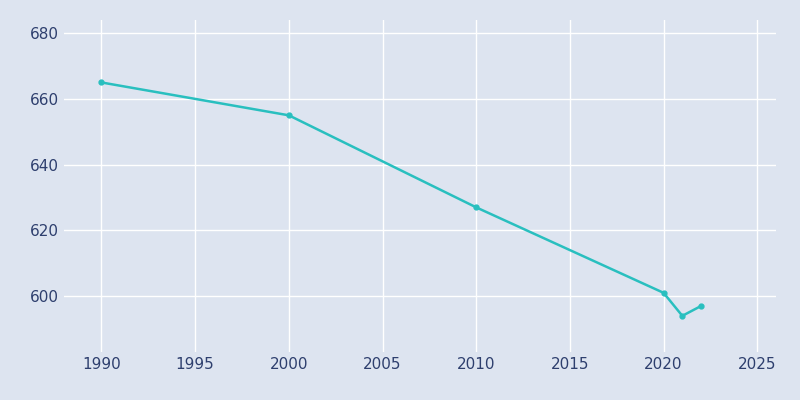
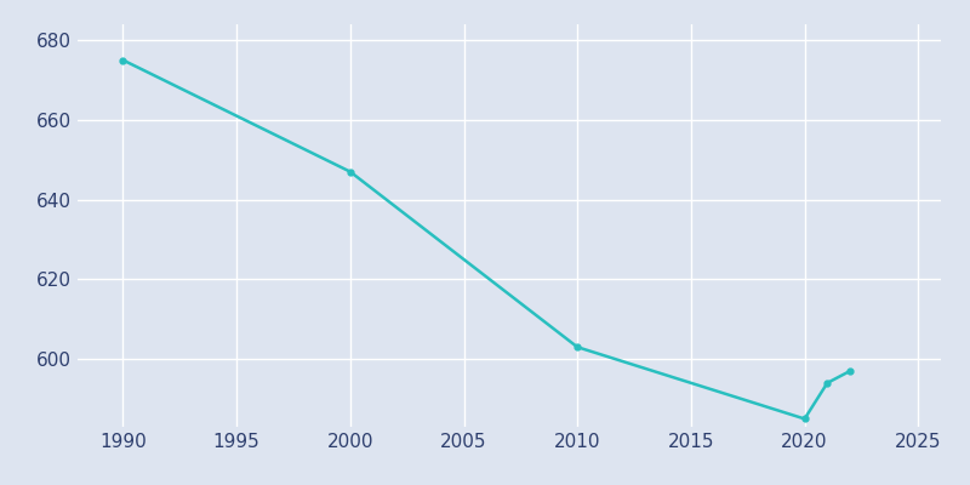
1990: 665 -> 675
2000: 655 -> 647
2010: 627 -> 603
2020: 601 -> 585
